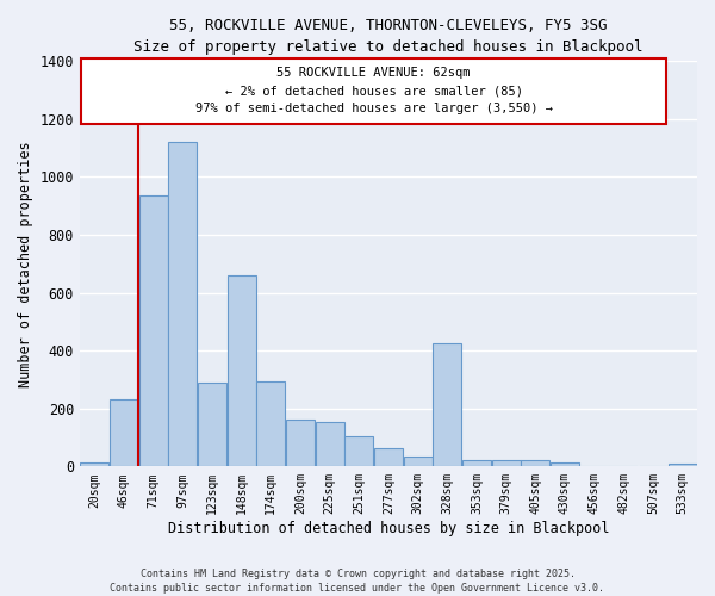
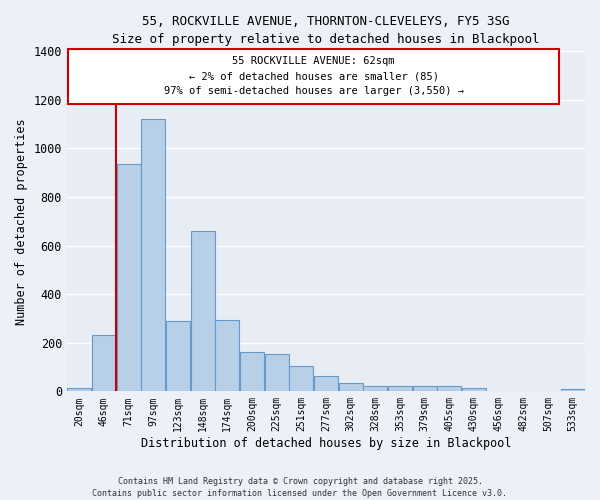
328sqm: 425 -> 20
